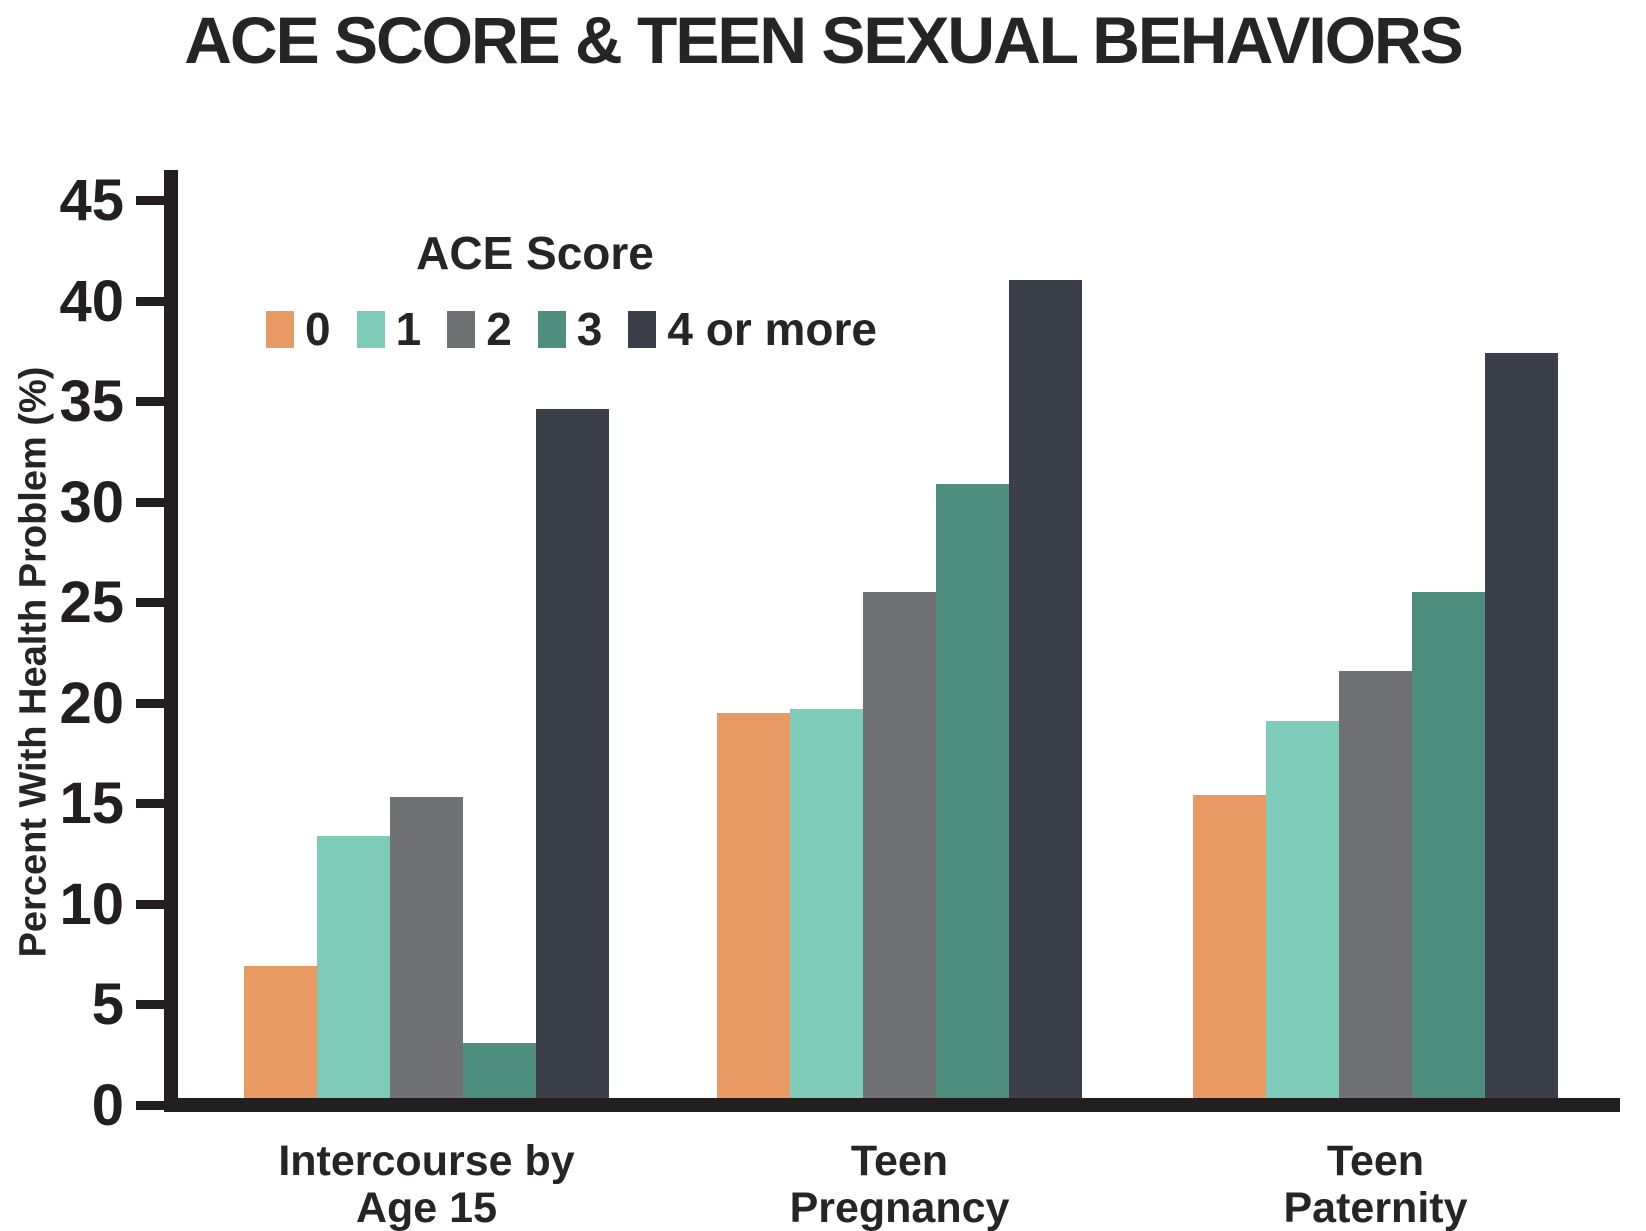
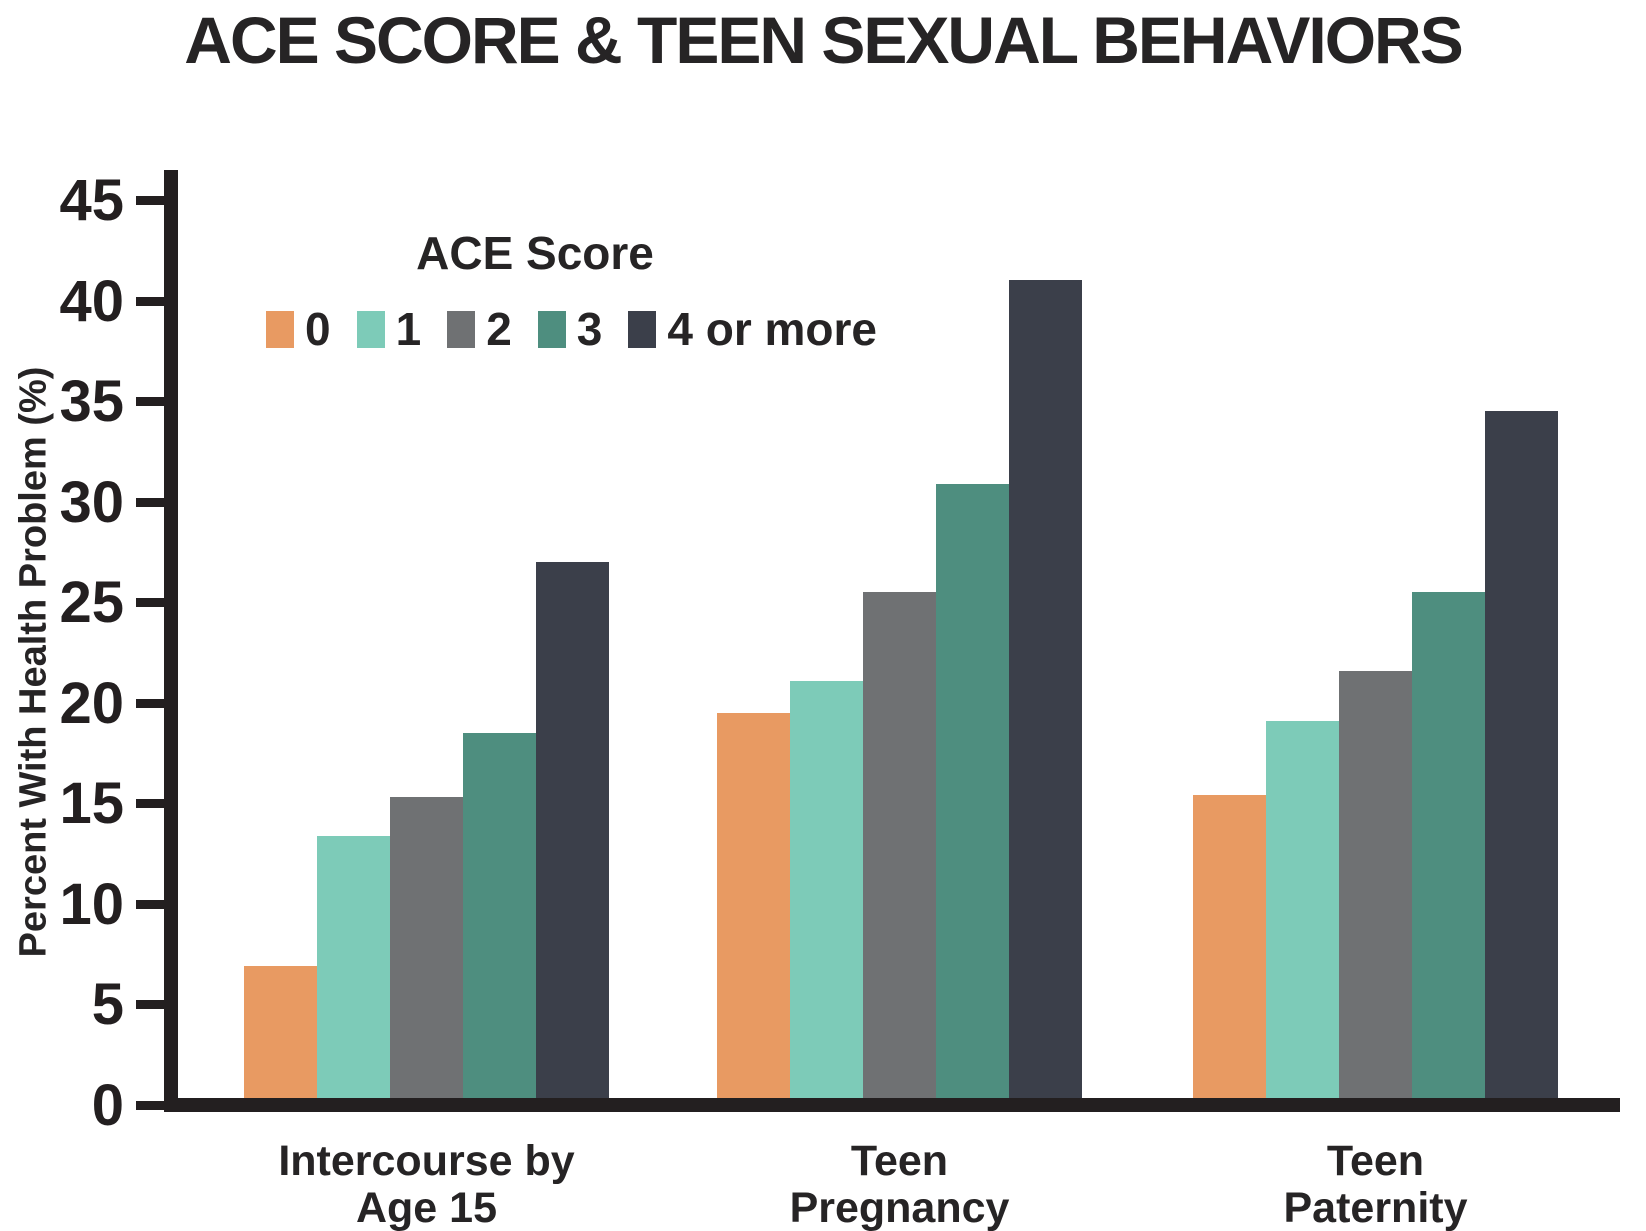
3/Intercourse by Age 15: 3.1 -> 18.5
4 or more/Intercourse by Age 15: 34.6 -> 27.0
1/Teen Pregnancy: 19.7 -> 21.1
4 or more/Teen Paternity: 37.4 -> 34.5
